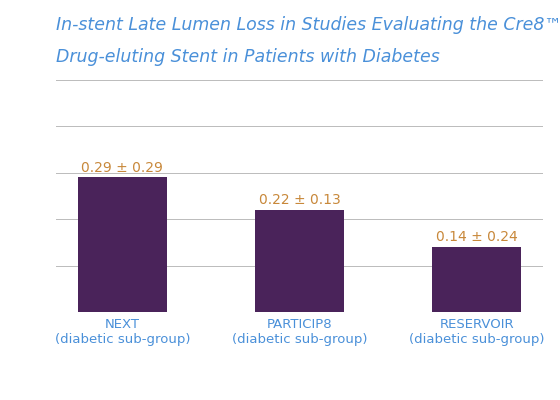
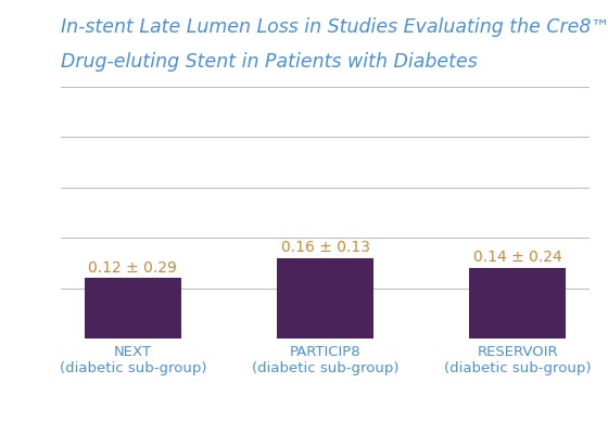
NEXT (diabetic sub-group): 0.29 -> 0.12
PARTICIP8 (diabetic sub-group): 0.22 -> 0.16
